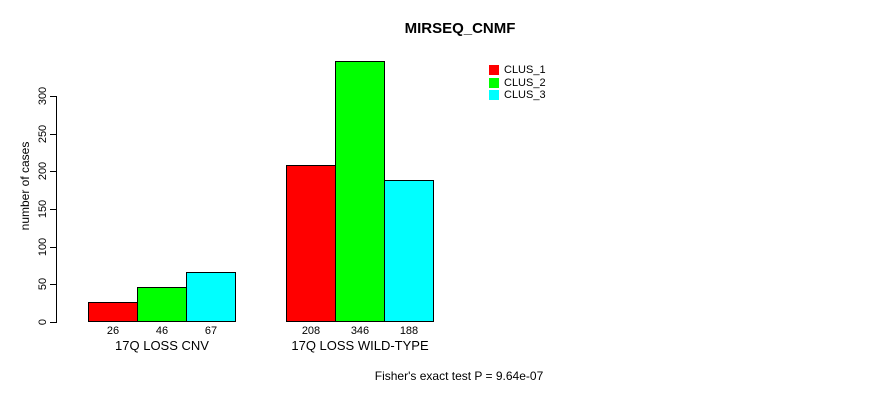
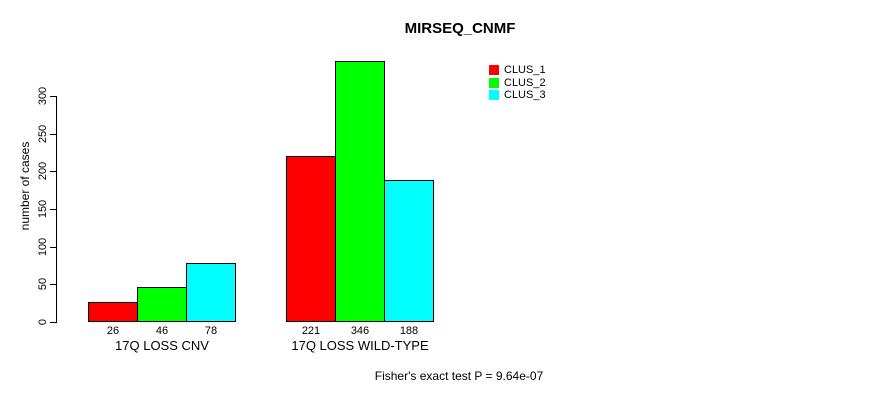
CLUS_3/17Q LOSS CNV: 67 -> 78
CLUS_1/17Q LOSS WILD-TYPE: 208 -> 221
